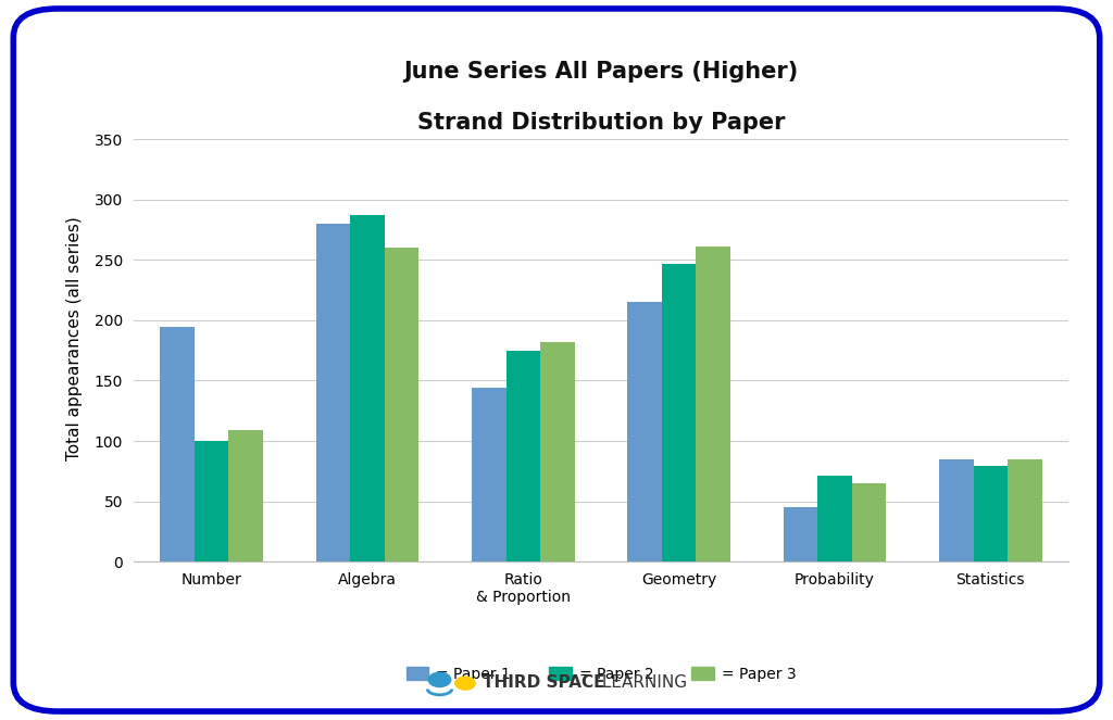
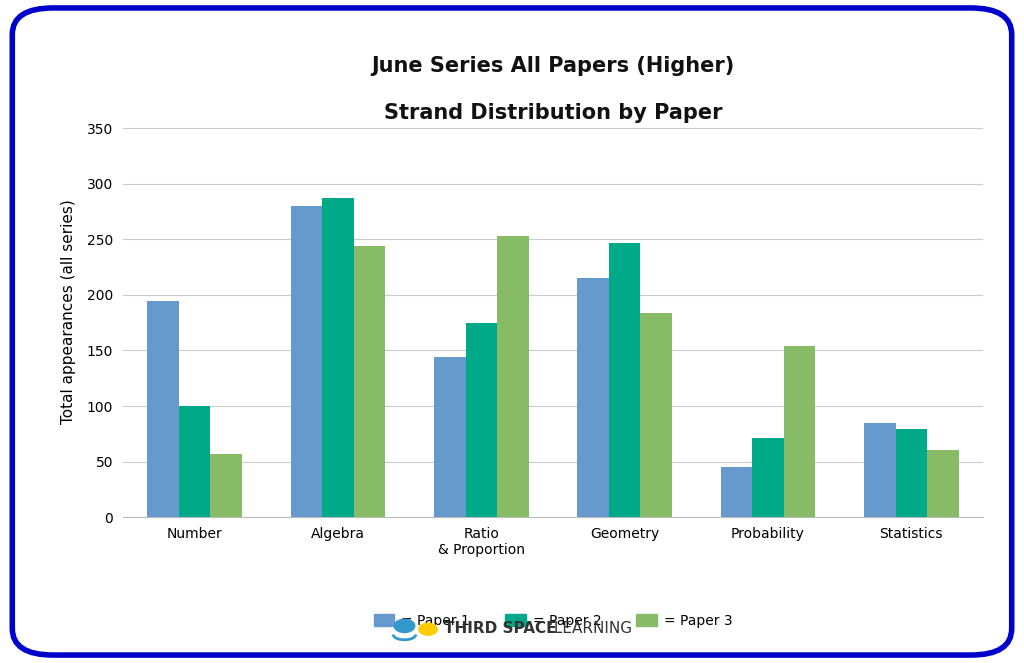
= Paper 3/Number: 109 -> 57
= Paper 3/Algebra: 260 -> 244
= Paper 3/Ratio & Proportion: 182 -> 253
= Paper 3/Geometry: 261 -> 184
= Paper 3/Probability: 65 -> 154
= Paper 3/Statistics: 85 -> 60
